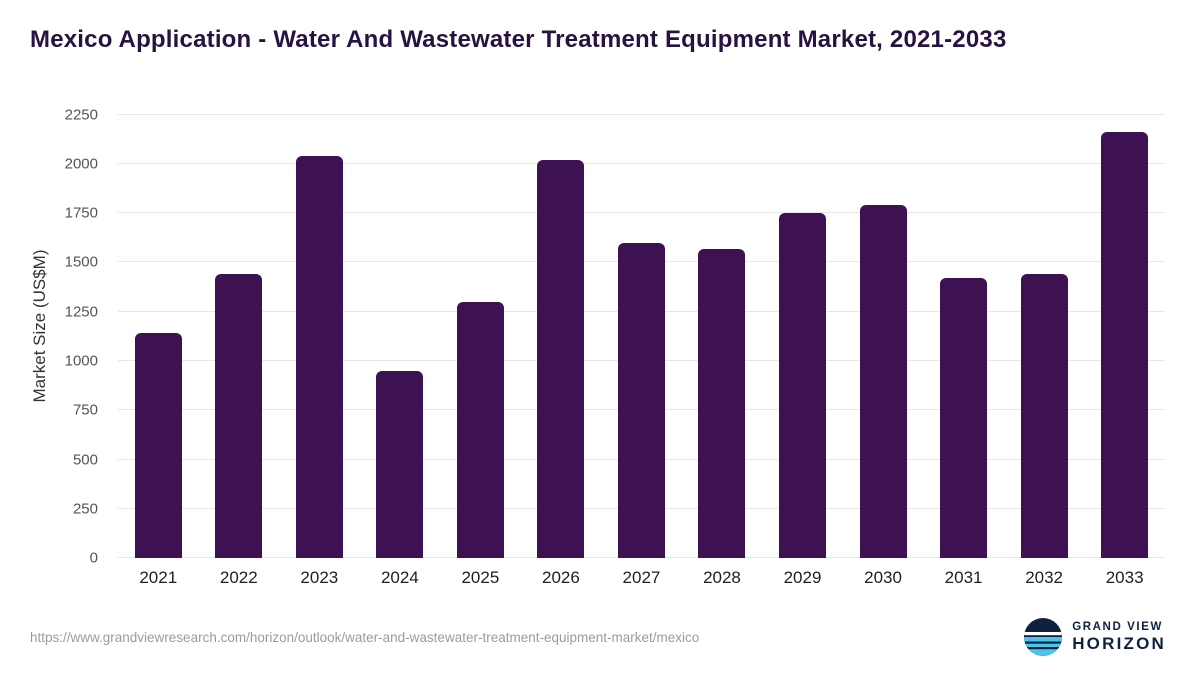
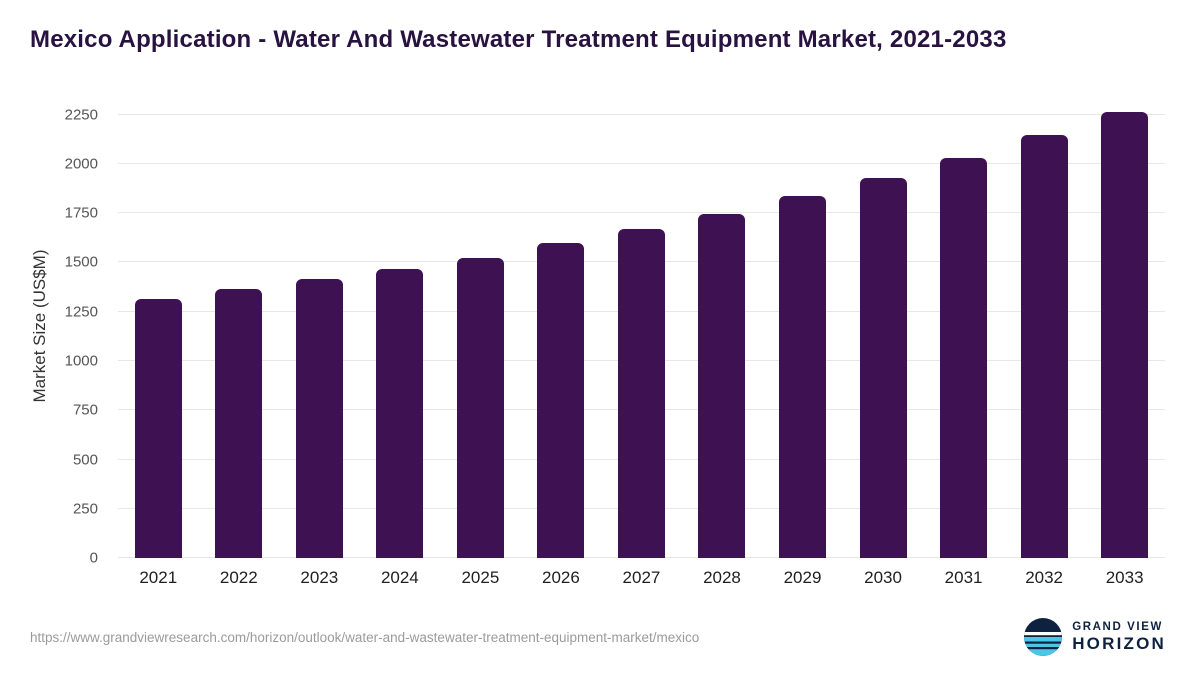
2021: 1140 -> 1320
2022: 1440 -> 1360
2023: 2040 -> 1420
2024: 950 -> 1460
2025: 1300 -> 1520
2026: 2020 -> 1600
2027: 1600 -> 1670
2028: 1570 -> 1740
2029: 1750 -> 1840
2030: 1790 -> 1930
2031: 1420 -> 2030
2032: 1440 -> 2140
2033: 2160 -> 2260
